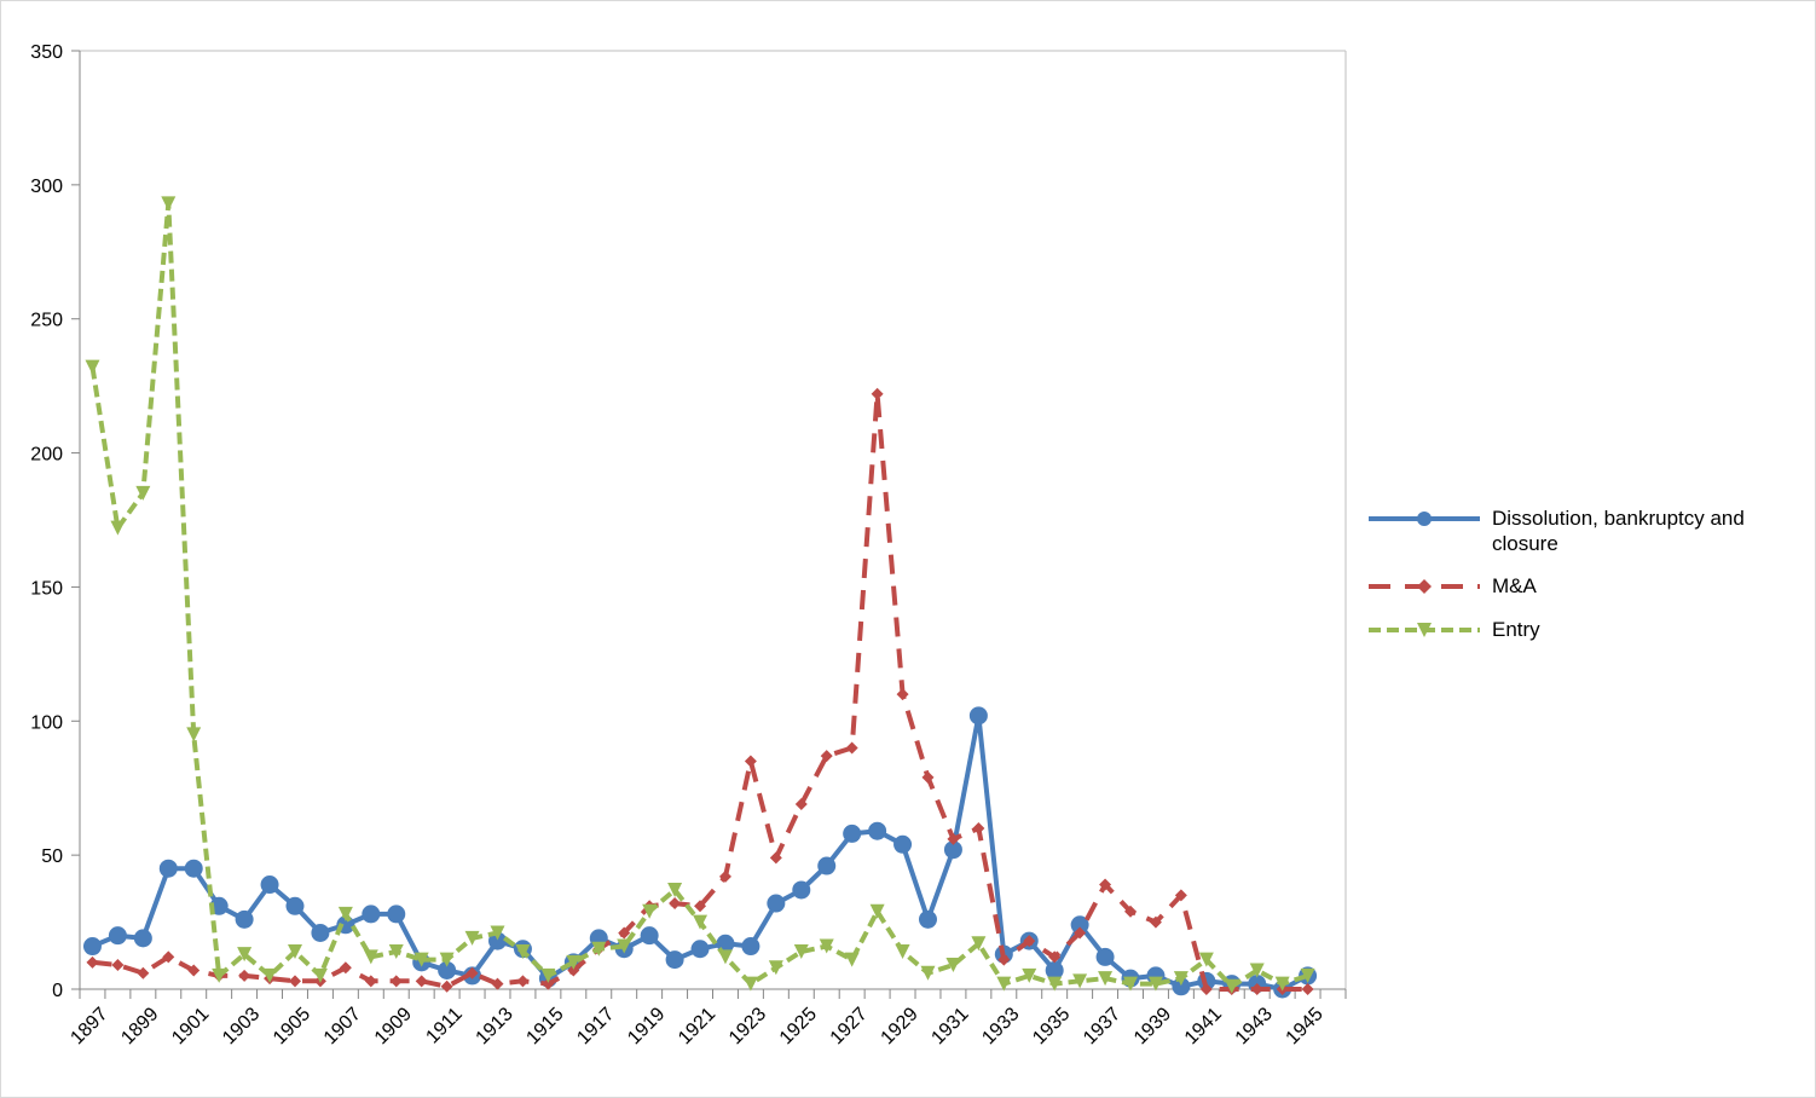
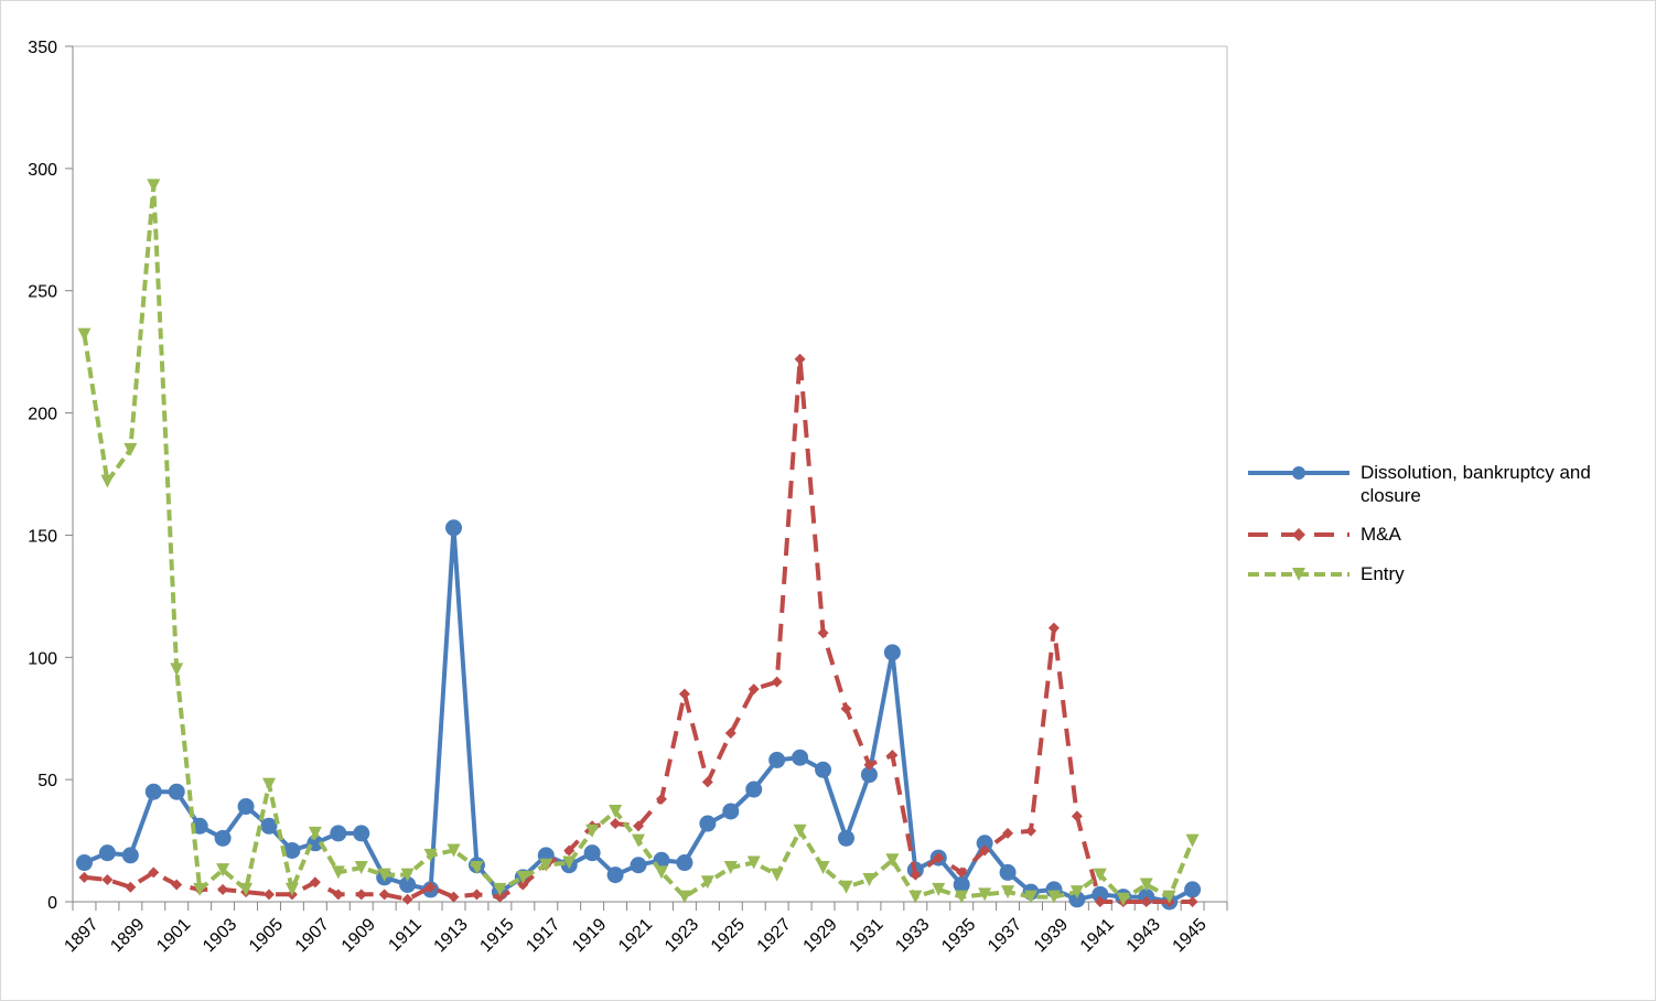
Entry/1905: 14 -> 48
Dissolution, bankruptcy and closure/1913: 18 -> 153
M&A/1937: 39 -> 28
M&A/1939: 25 -> 112
Entry/1945: 5 -> 25
